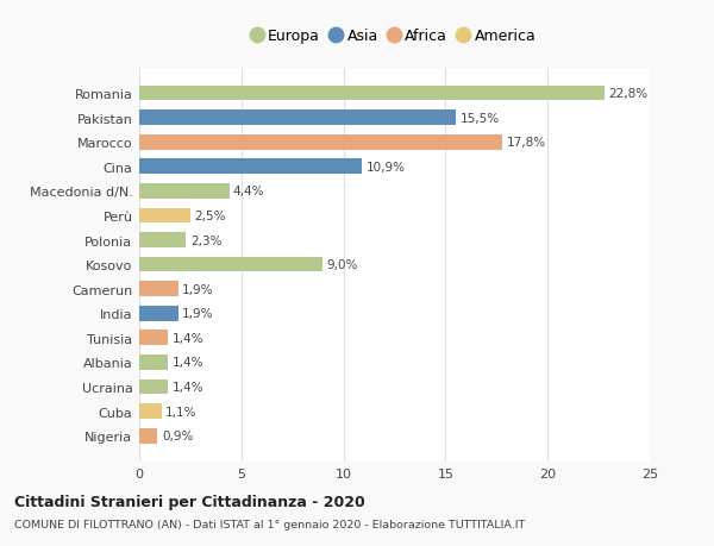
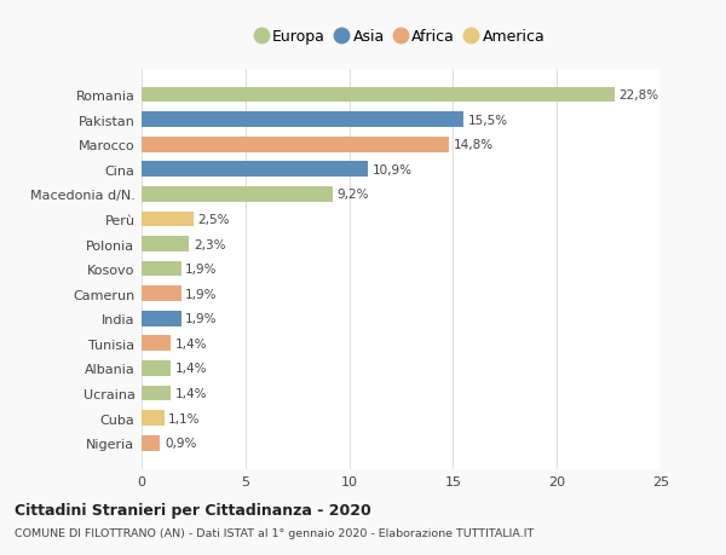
Marocco: 17,8% -> 14,8%
Macedonia d/N.: 4,4% -> 9,2%
Kosovo: 9,0% -> 1,9%
